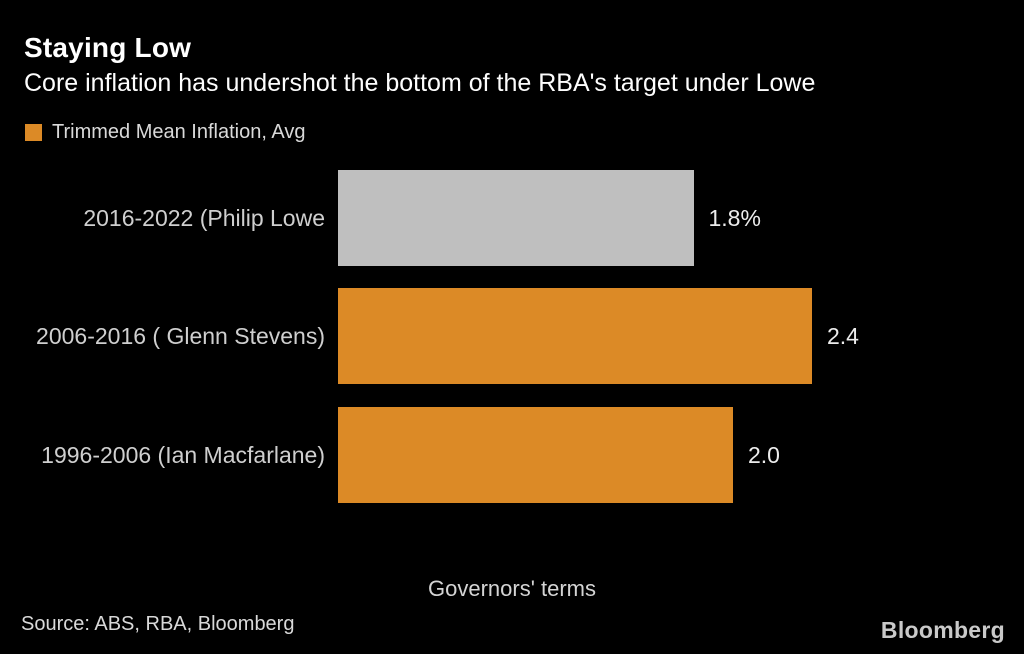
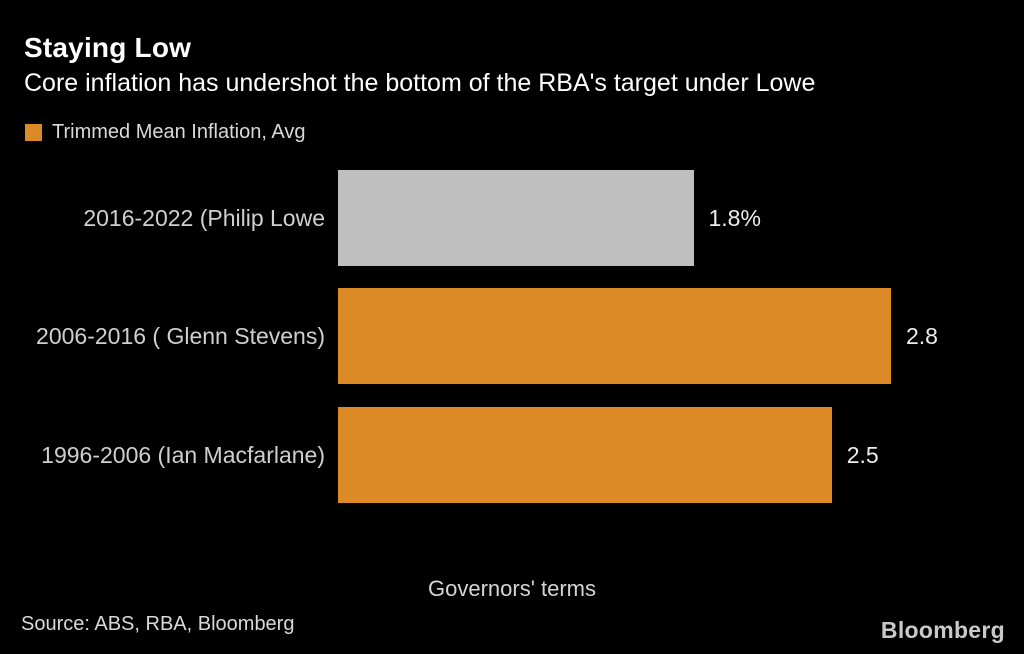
2006-2016 ( Glenn Stevens): 2.4 -> 2.8
1996-2006 (Ian Macfarlane): 2.0 -> 2.5
